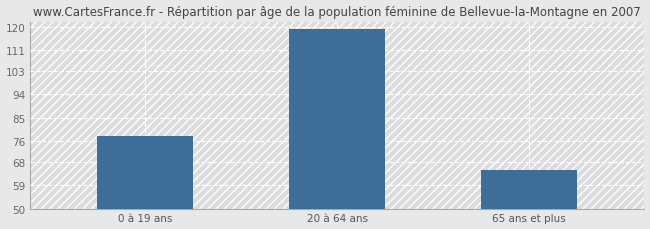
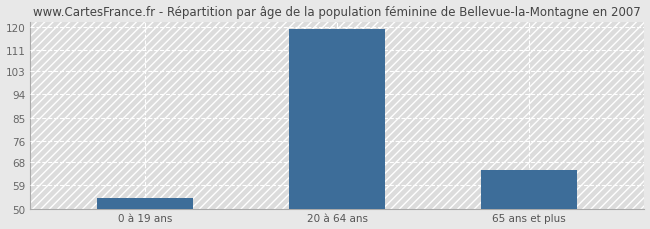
0 à 19 ans: 78 -> 54
